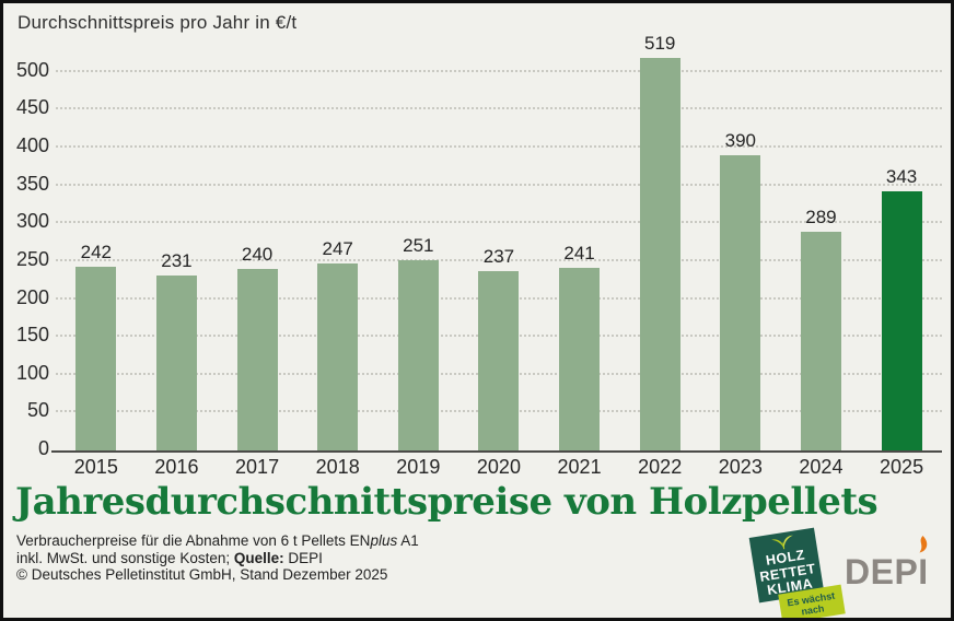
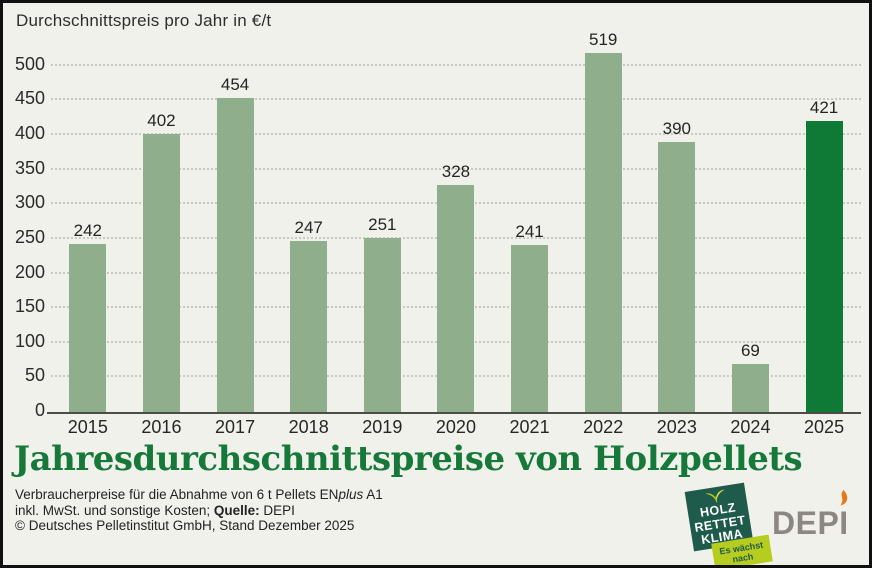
2016: 231 -> 402
2017: 240 -> 454
2020: 237 -> 328
2024: 289 -> 69
2025: 343 -> 421
